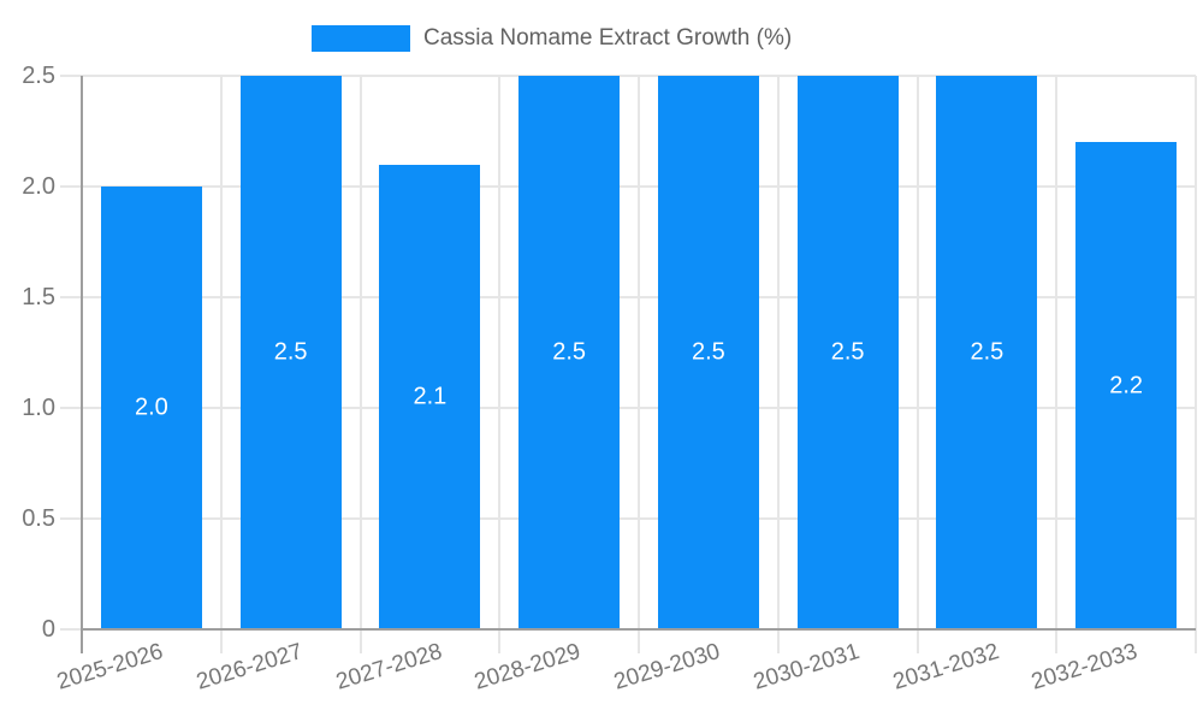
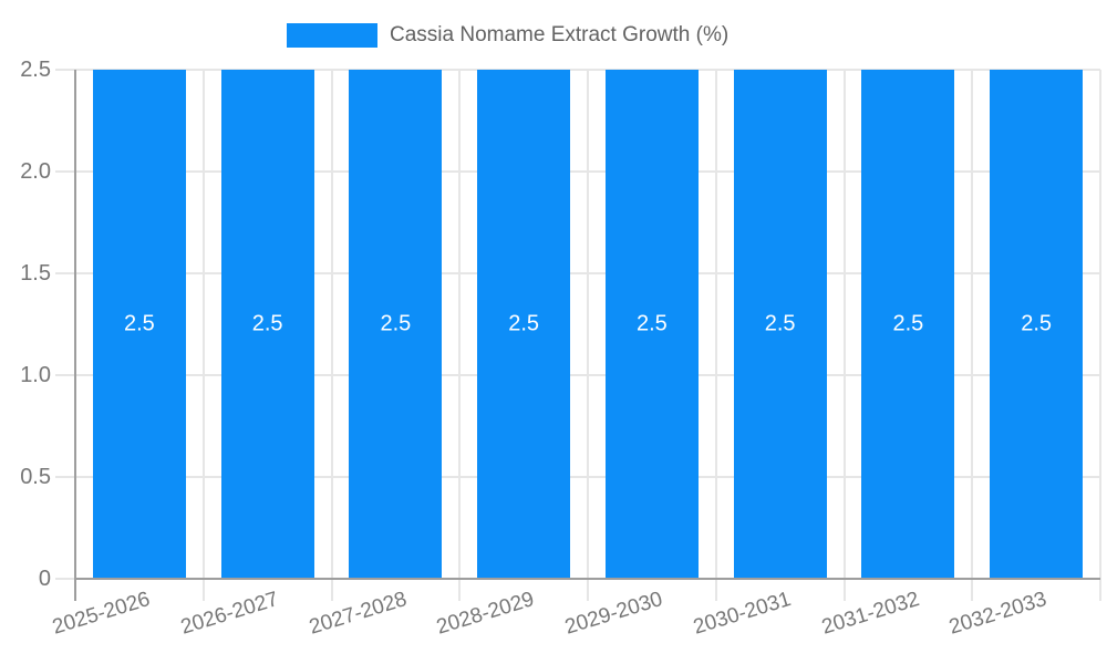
2025-2026: 2.0 -> 2.5
2027-2028: 2.1 -> 2.5
2032-2033: 2.2 -> 2.5
